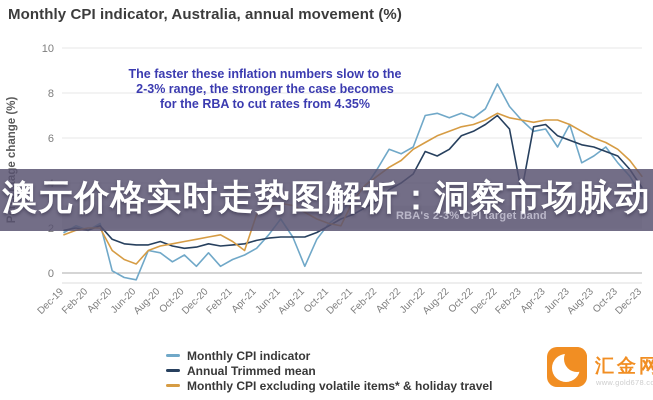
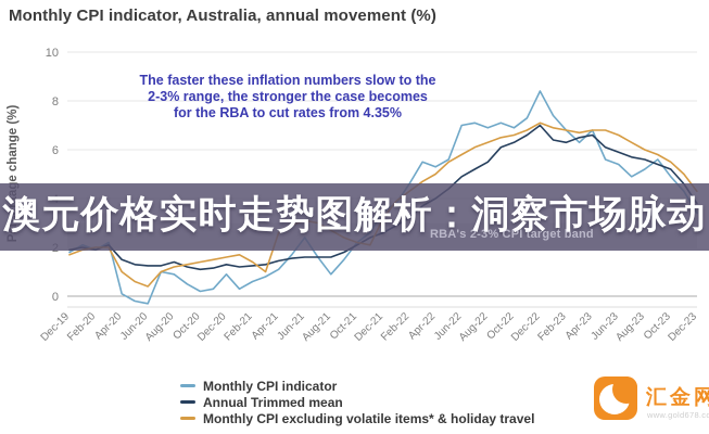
Monthly CPI indicator/Oct-20: 0.8 -> 0.2
Monthly CPI indicator/Aug-21: 0.3 -> 0.9
Annual Trimmed mean/Jun-22: 5.4 -> 4.9
Annual Trimmed mean/Feb-23: 3.6 -> 6.3
Monthly CPI indicator/Apr-23: 6.4 -> 6.8
Monthly CPI indicator/Jun-23: 6.6 -> 5.4
